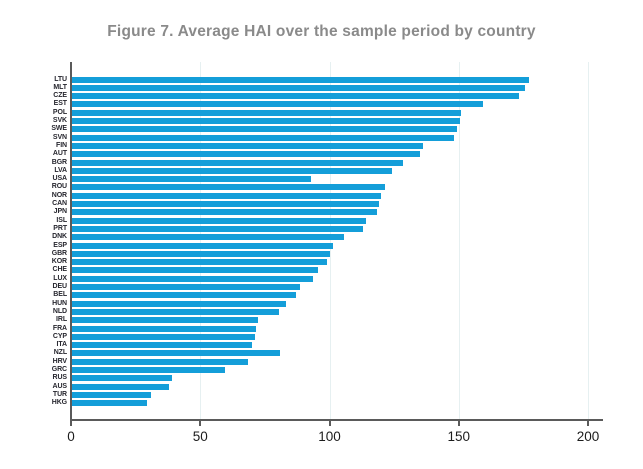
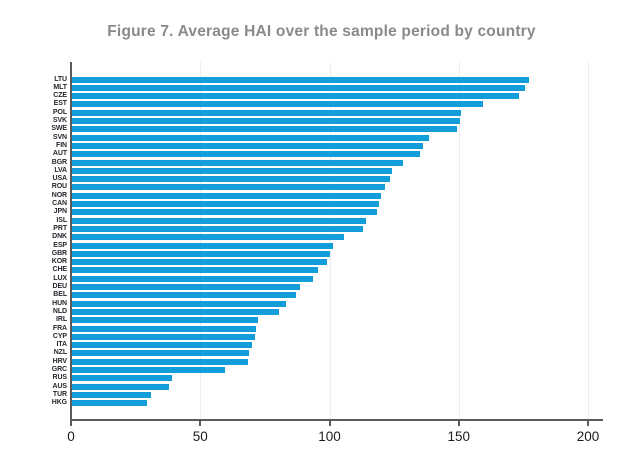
SVN: 148 -> 138
USA: 93 -> 124
NZL: 81 -> 69
